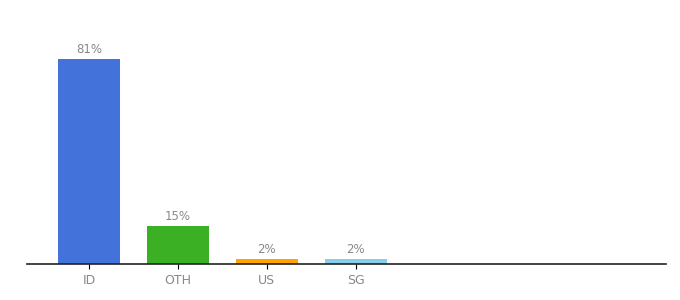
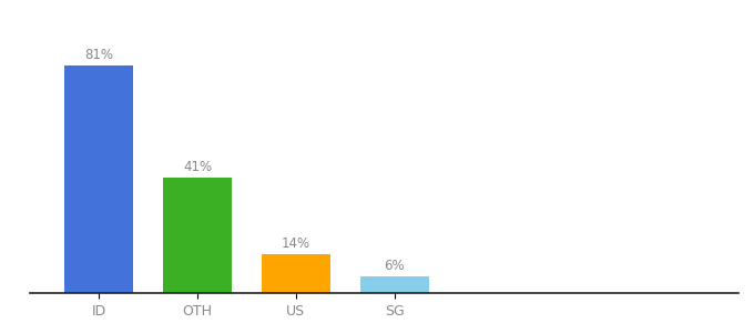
OTH: 15% -> 41%
US: 2% -> 14%
SG: 2% -> 6%
